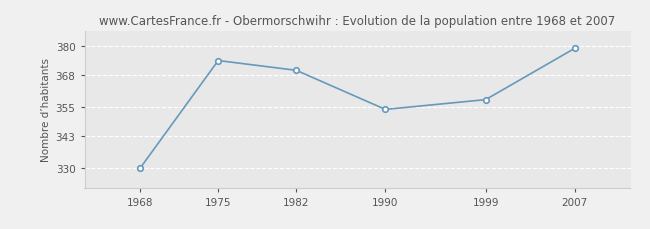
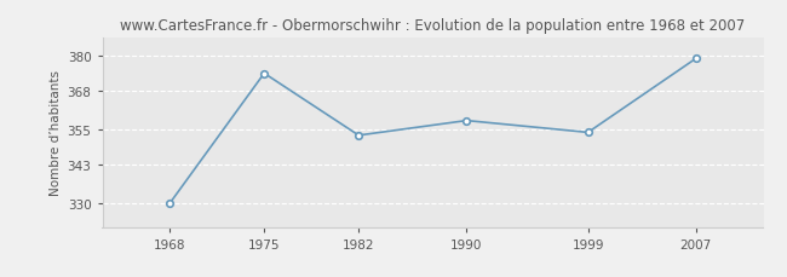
1982: 370 -> 353
1990: 354 -> 358
1999: 358 -> 354
